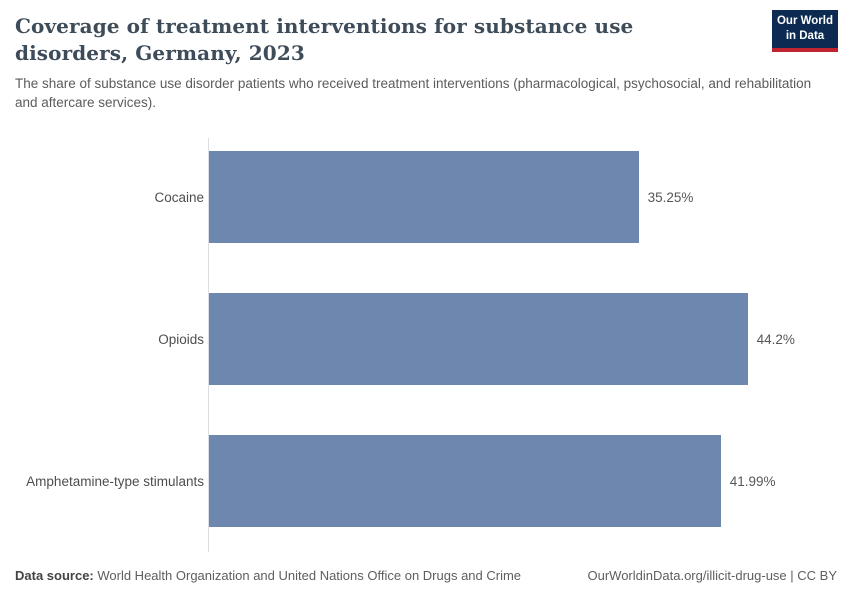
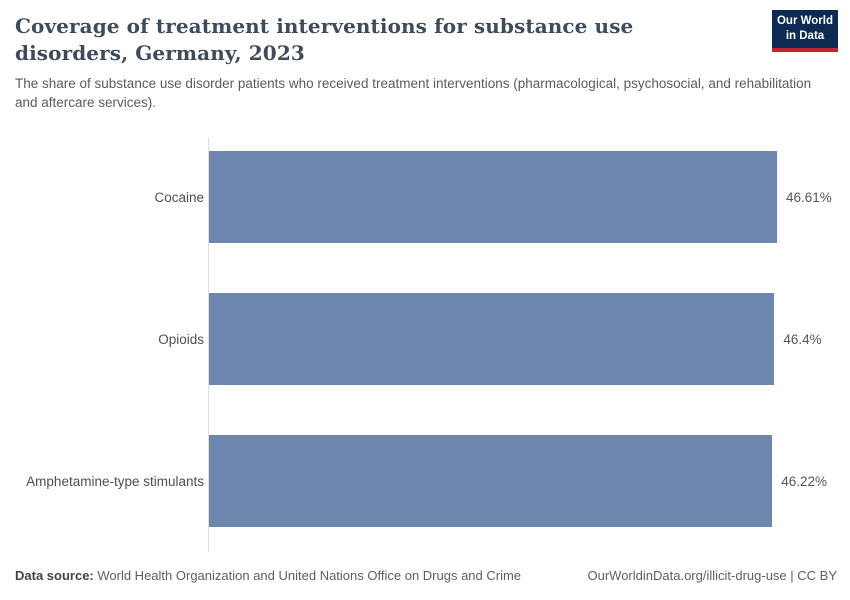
Cocaine: 35.25% -> 46.61%
Opioids: 44.2% -> 46.4%
Amphetamine-type stimulants: 41.99% -> 46.22%
